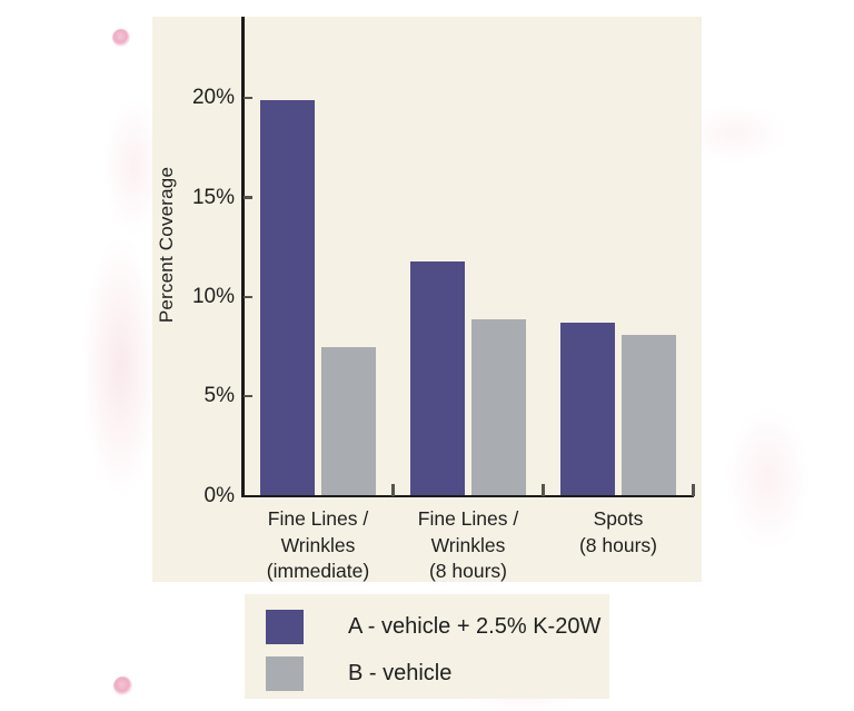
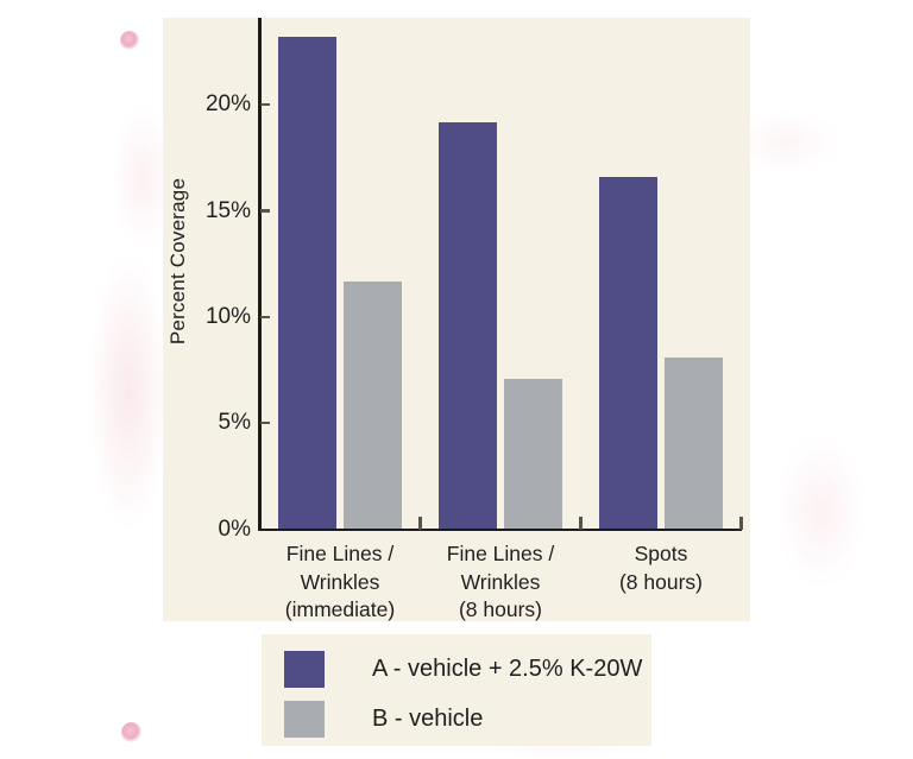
A - vehicle + 2.5% K-20W/Fine Lines / Wrinkles (immediate): 19.9% -> 23.2%
B - vehicle/Fine Lines / Wrinkles (immediate): 7.5% -> 11.7%
A - vehicle + 2.5% K-20W/Fine Lines / Wrinkles (8 hours): 11.8% -> 19.2%
B - vehicle/Fine Lines / Wrinkles (8 hours): 8.9% -> 7.1%
A - vehicle + 2.5% K-20W/Spots (8 hours): 8.7% -> 16.6%
